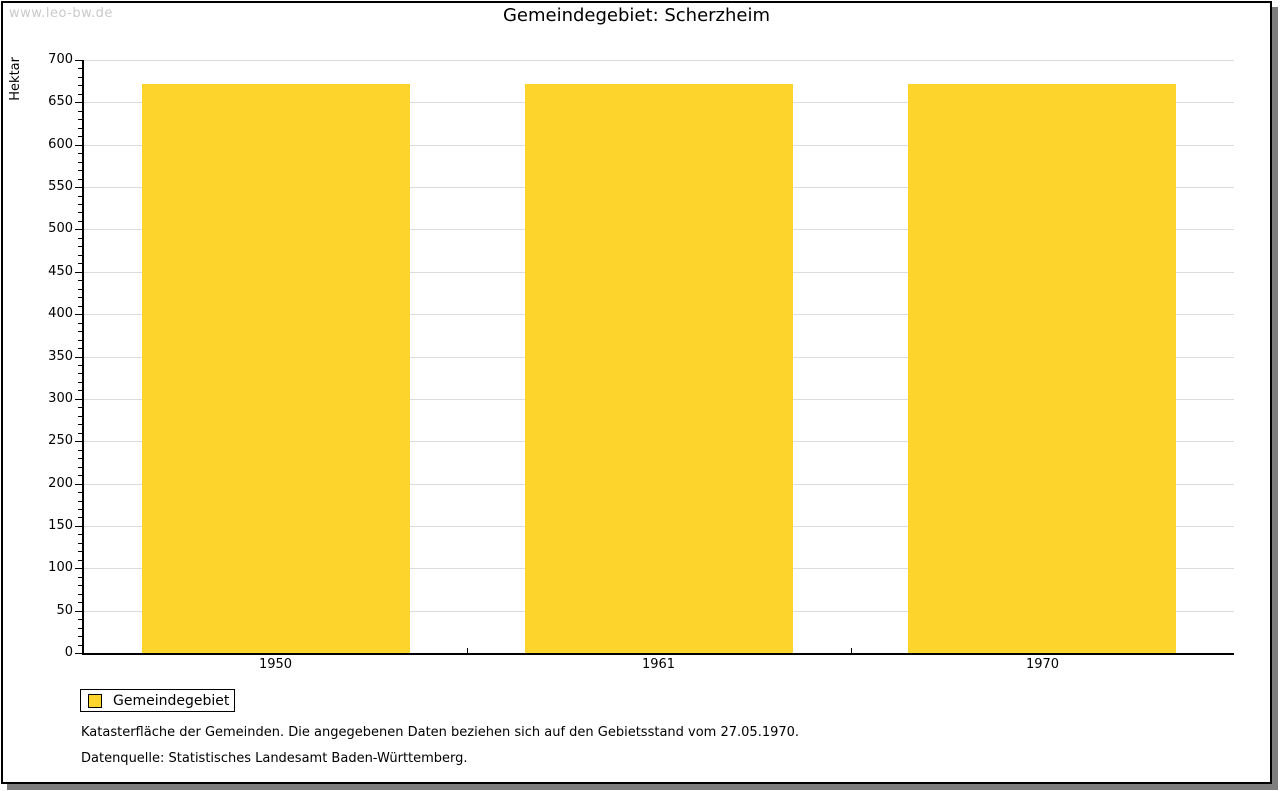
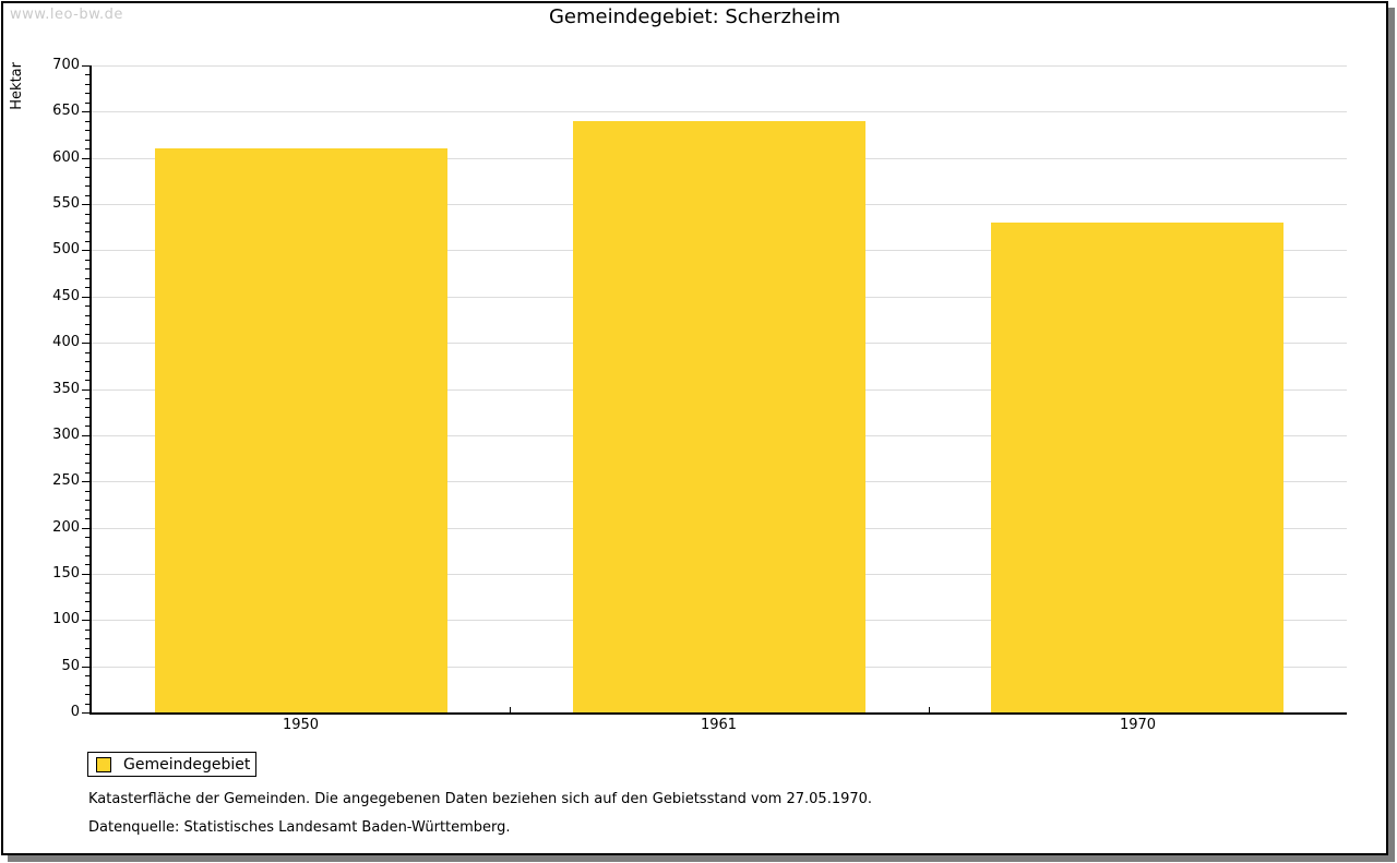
1950: 670 -> 610
1961: 670 -> 640
1970: 670 -> 530
